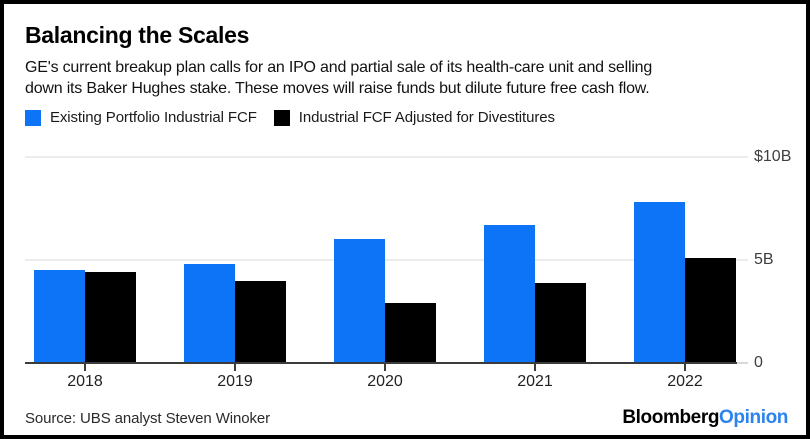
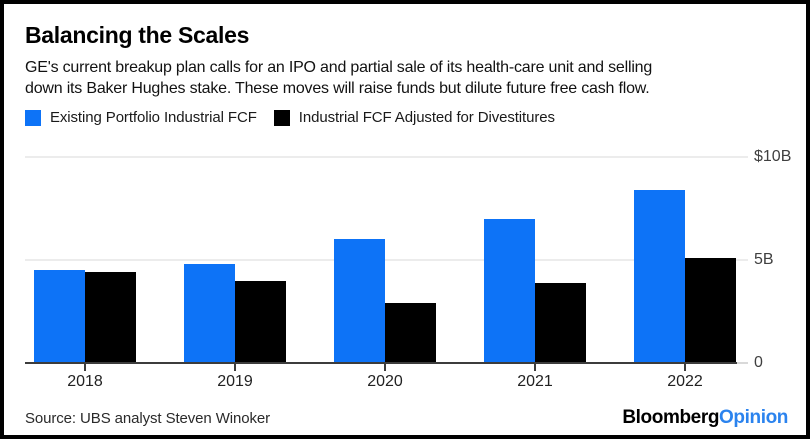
Existing Portfolio Industrial FCF/2021: $6.7B -> $7.0B
Existing Portfolio Industrial FCF/2022: $7.8B -> $8.4B
